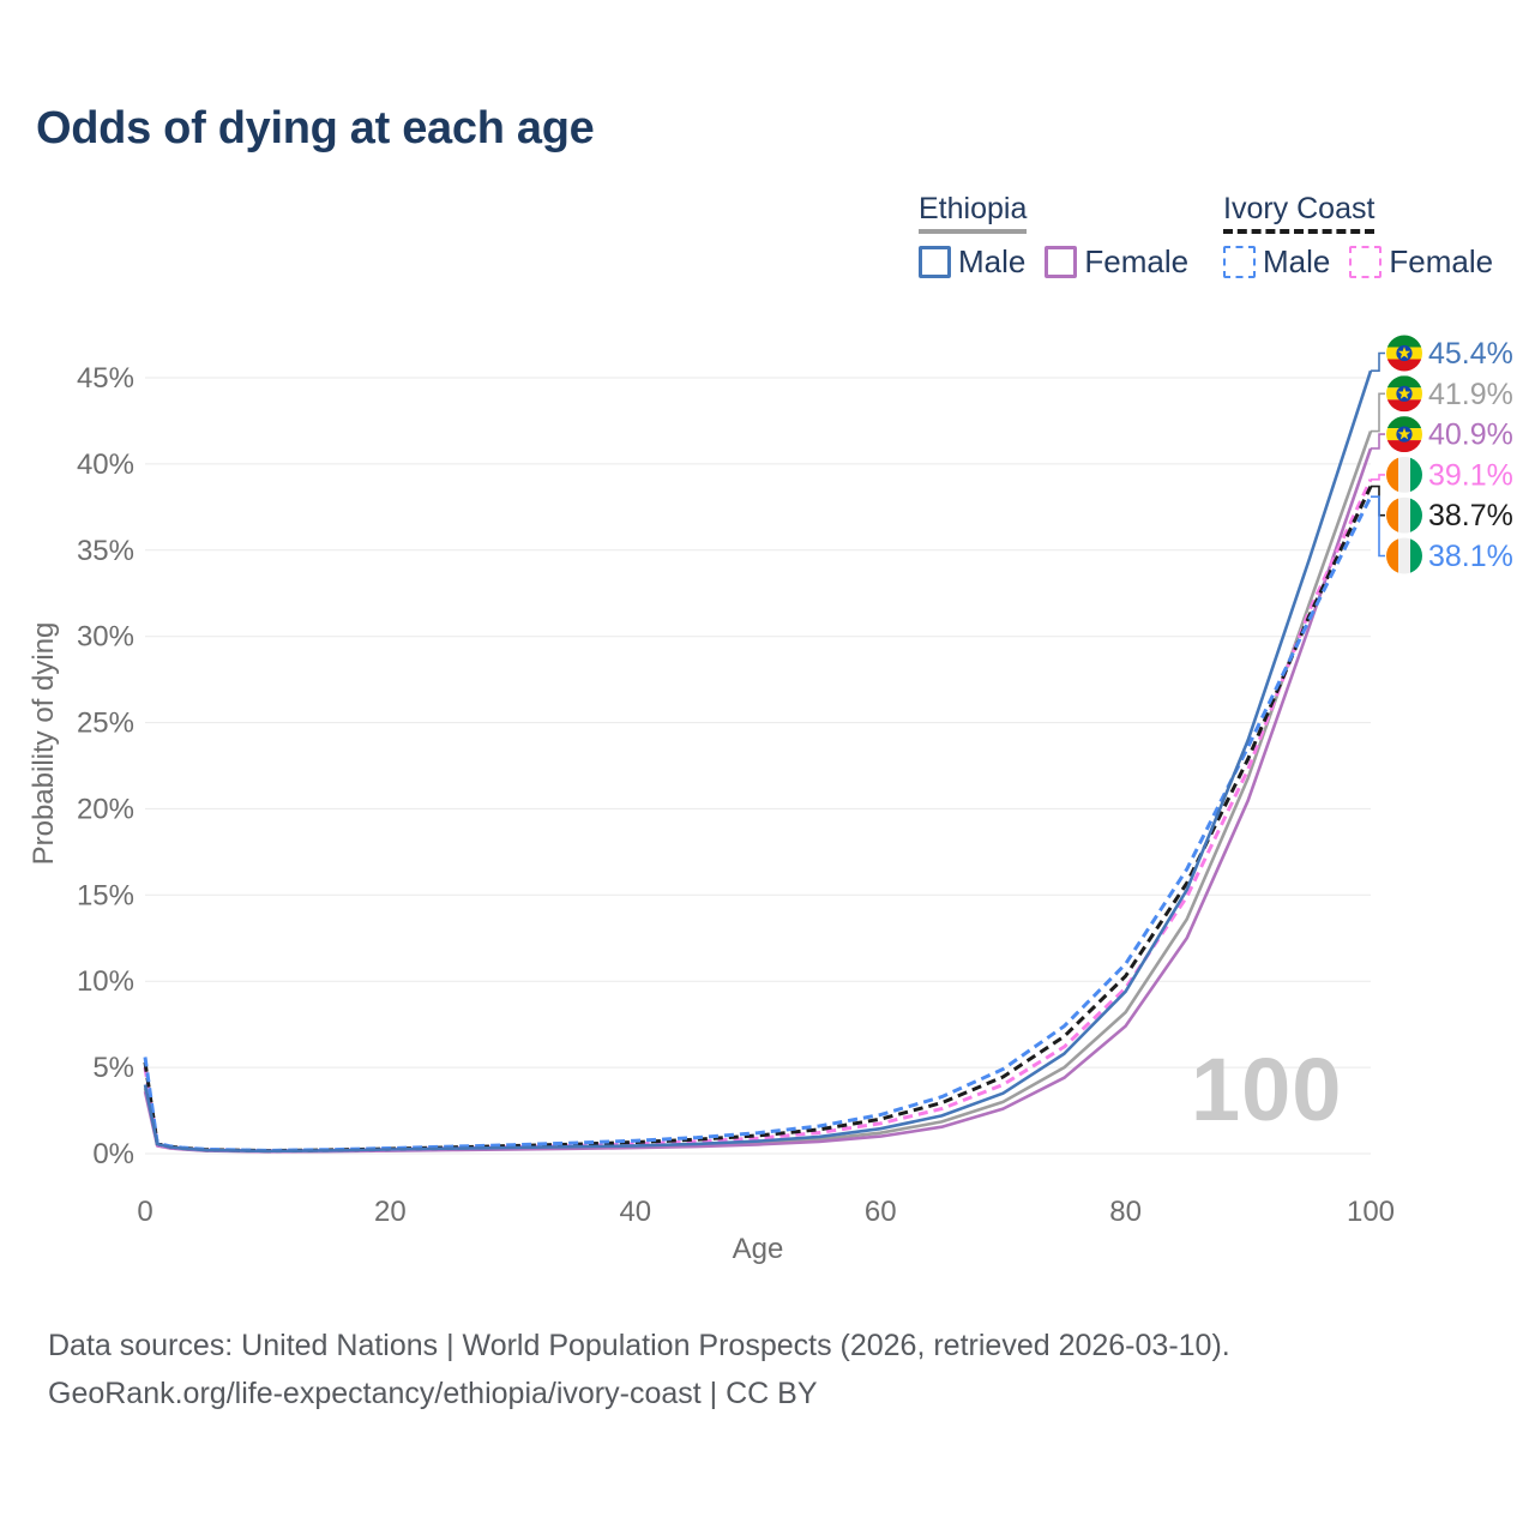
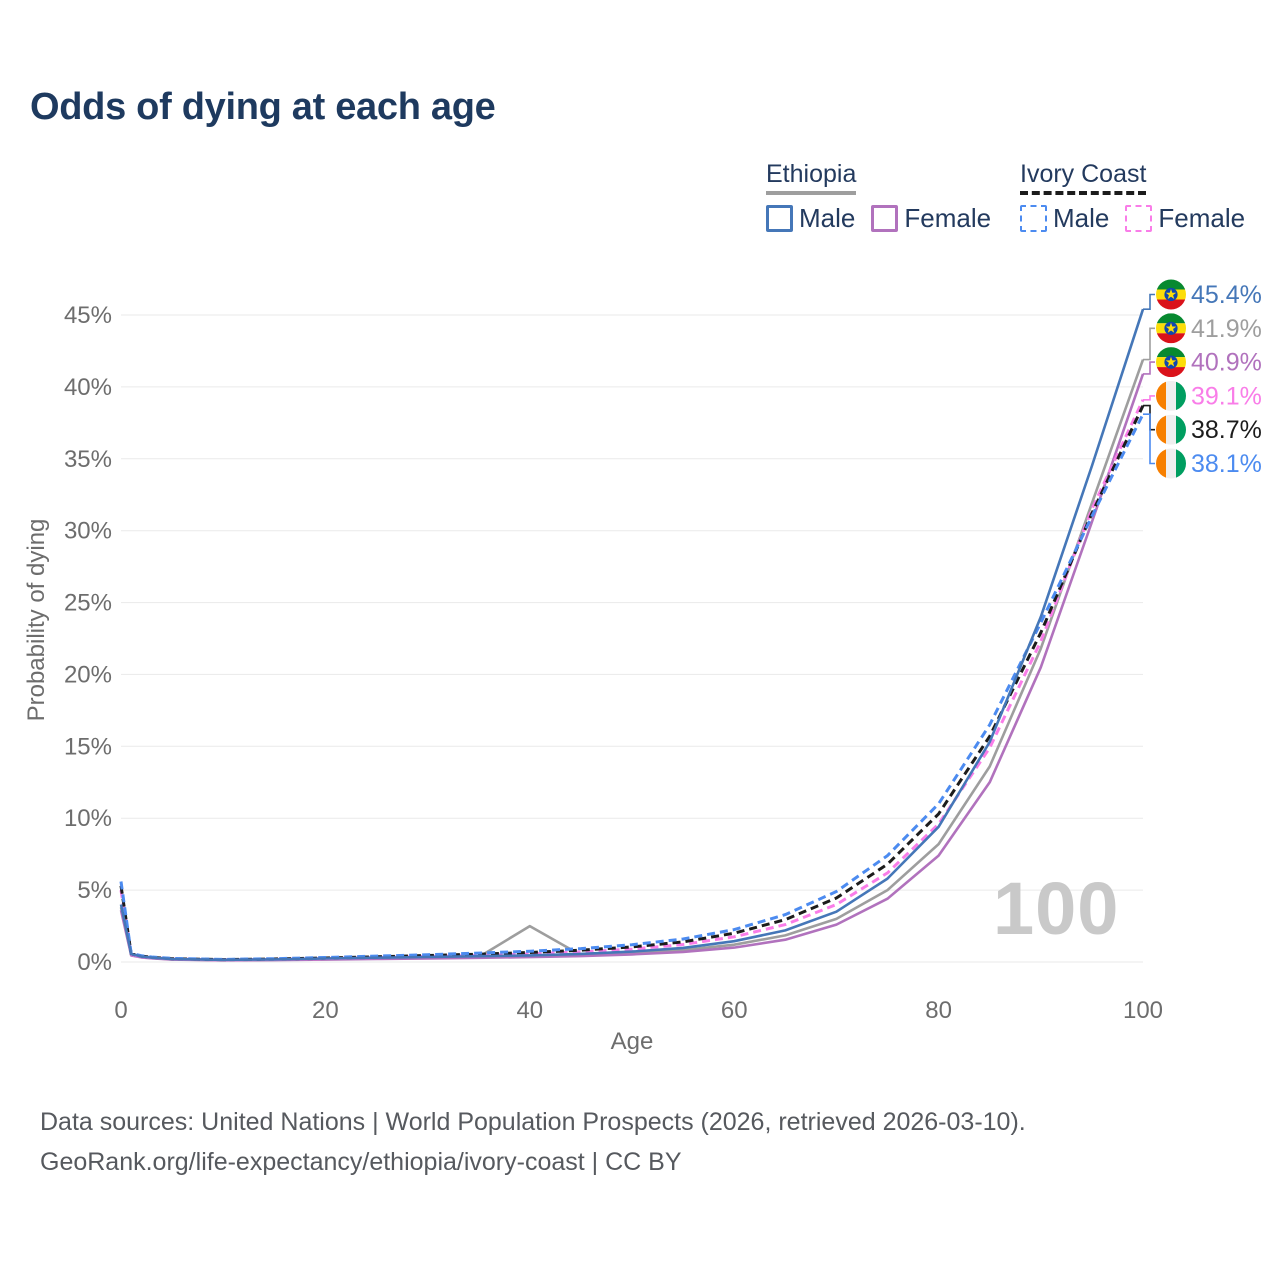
Ethiopia/40: 0.4% -> 2.5%
